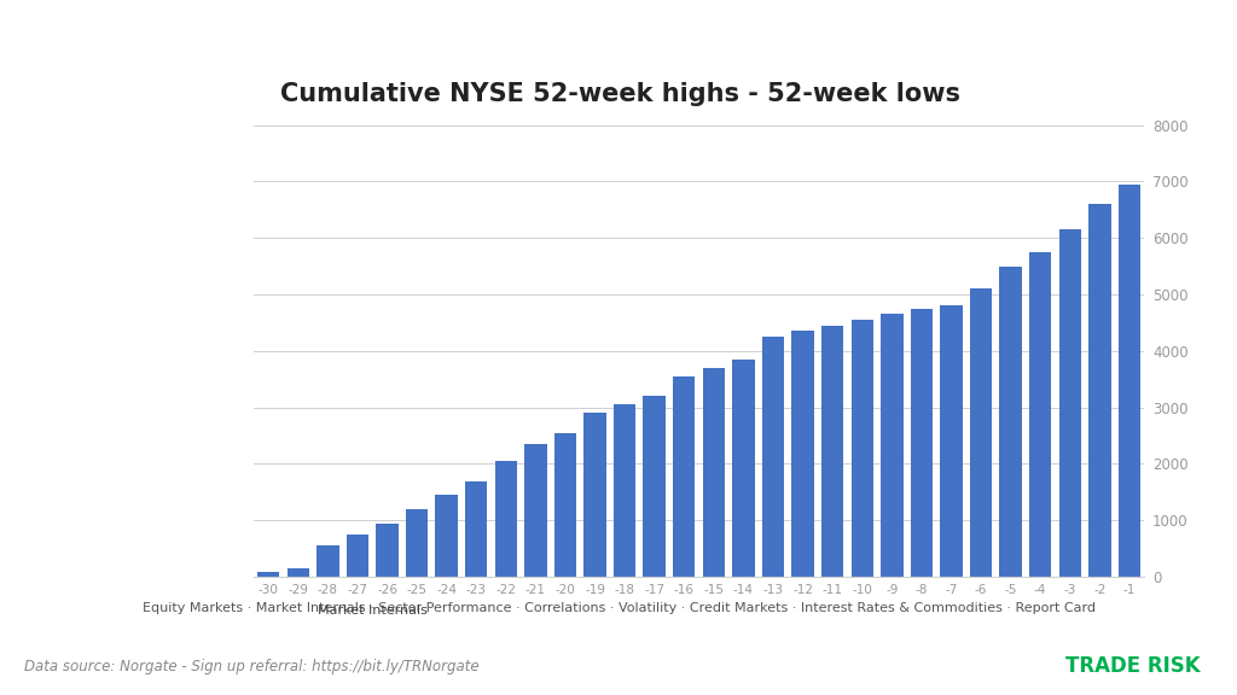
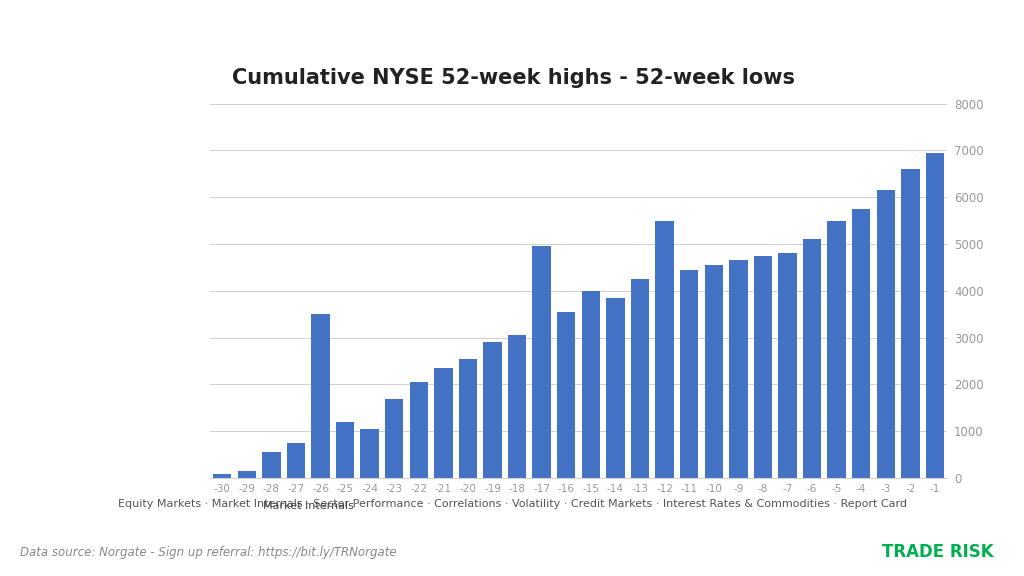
-26: 950 -> 3500
-24: 1450 -> 1050
-17: 3200 -> 4950
-15: 3700 -> 4000
-12: 4350 -> 5500
